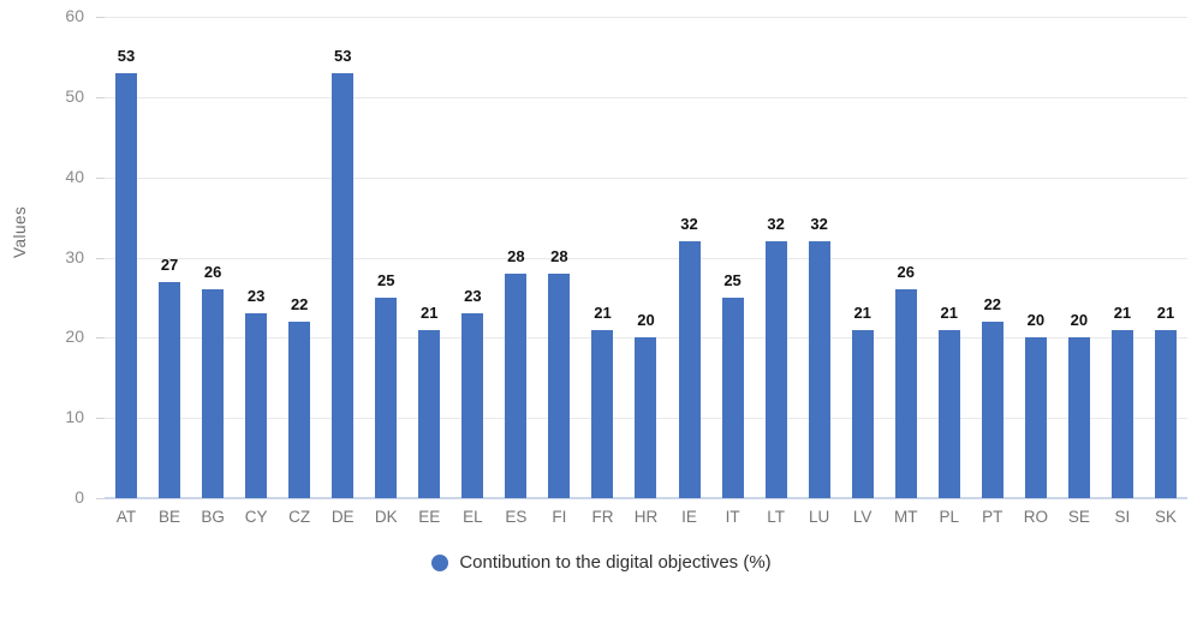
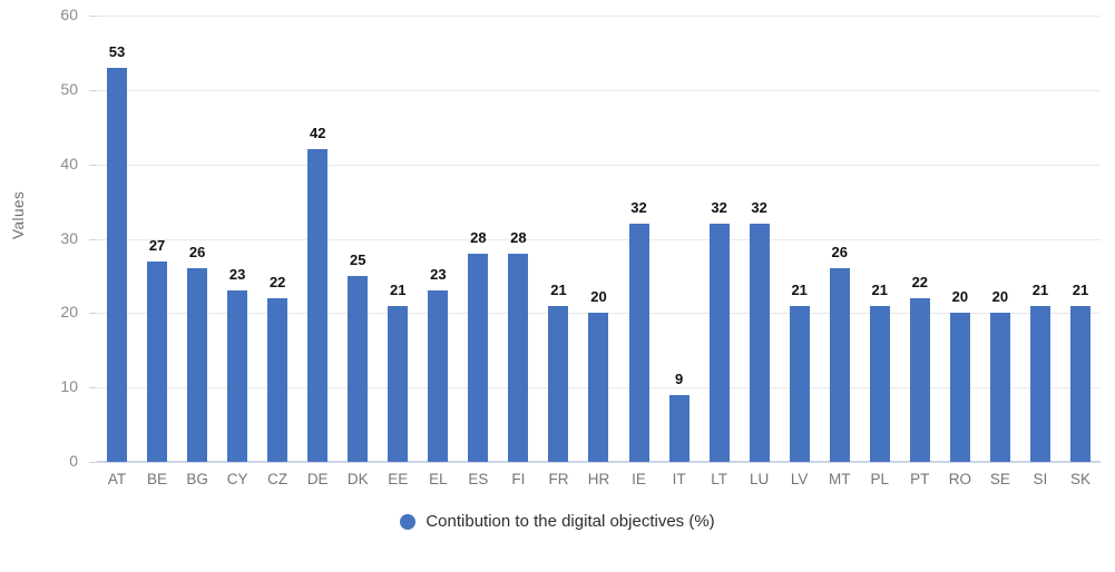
DE: 53 -> 42
IT: 25 -> 9
